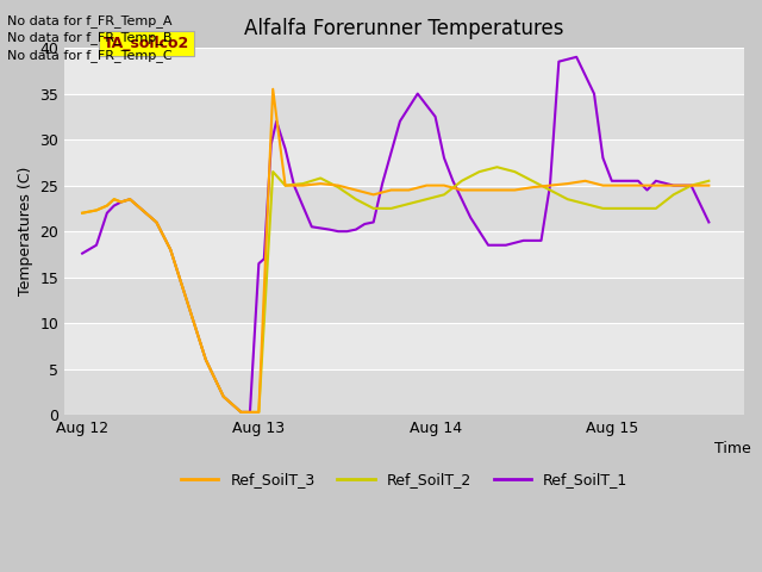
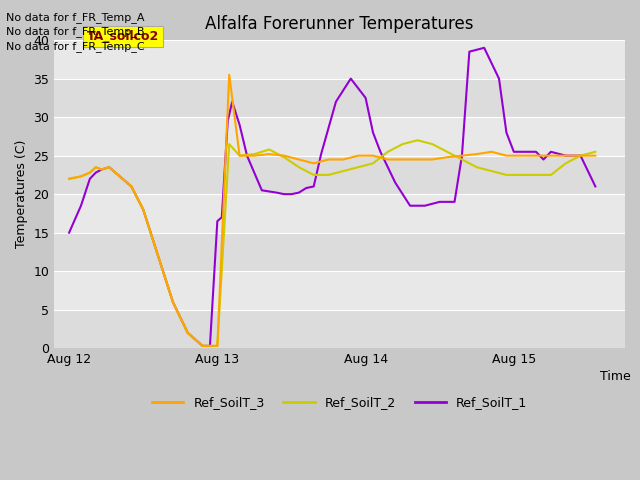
Ref_SoilT_1/Aug 12: 17.6 -> 15.0
